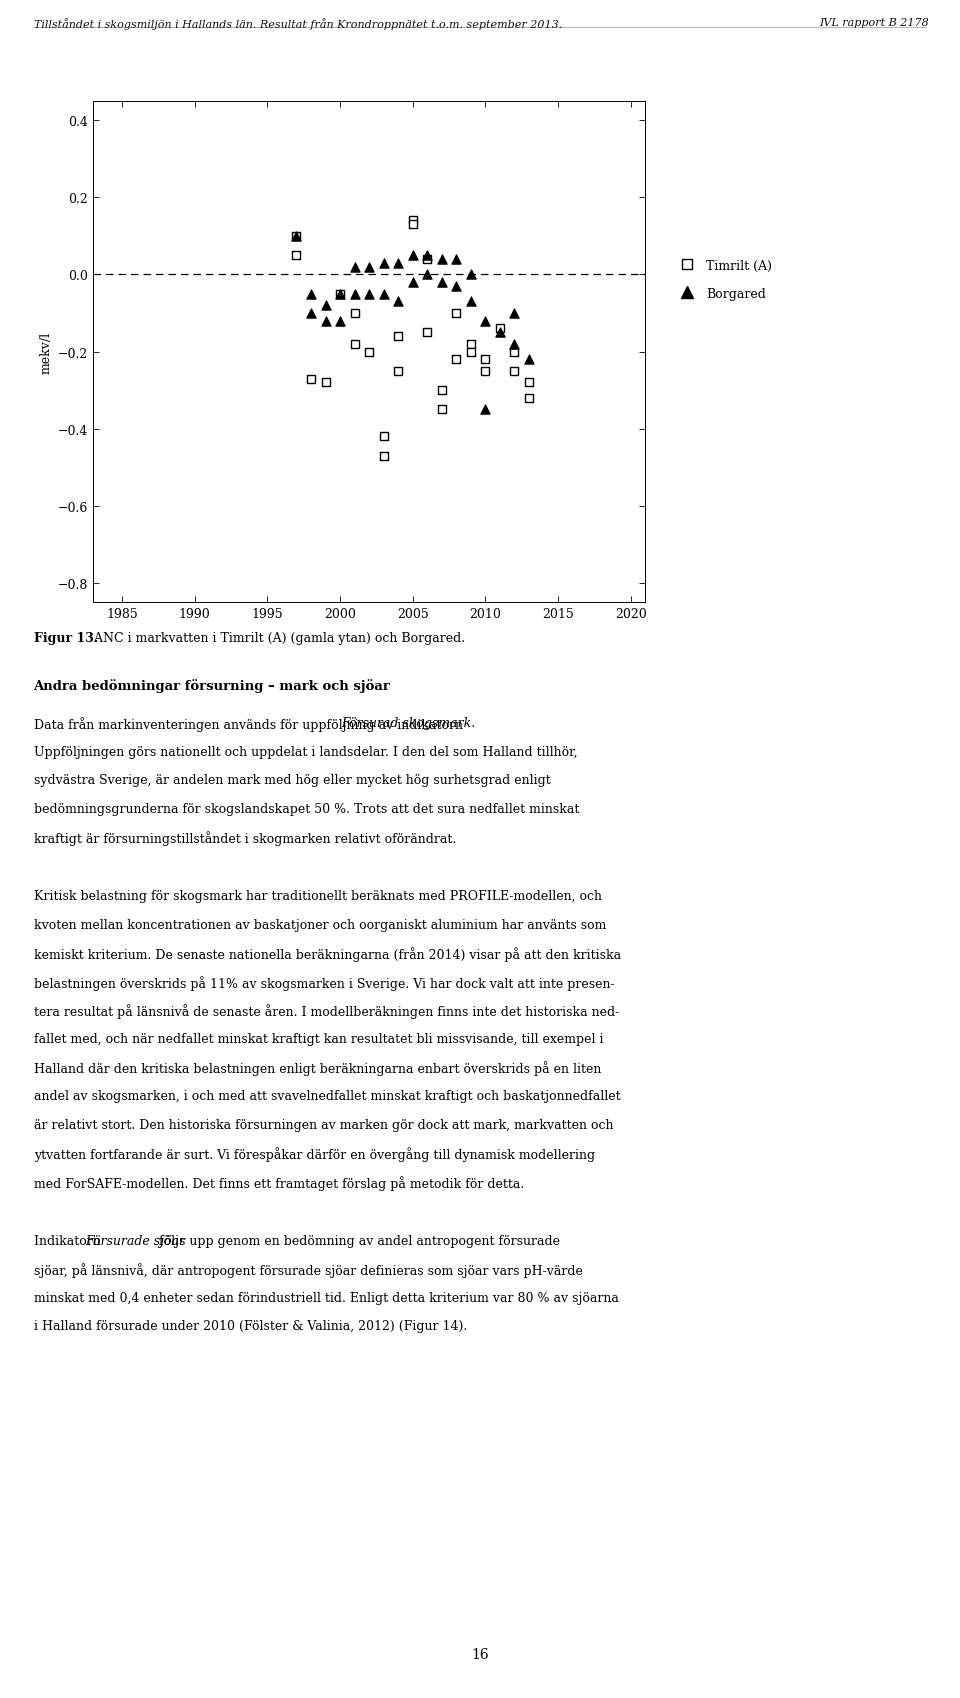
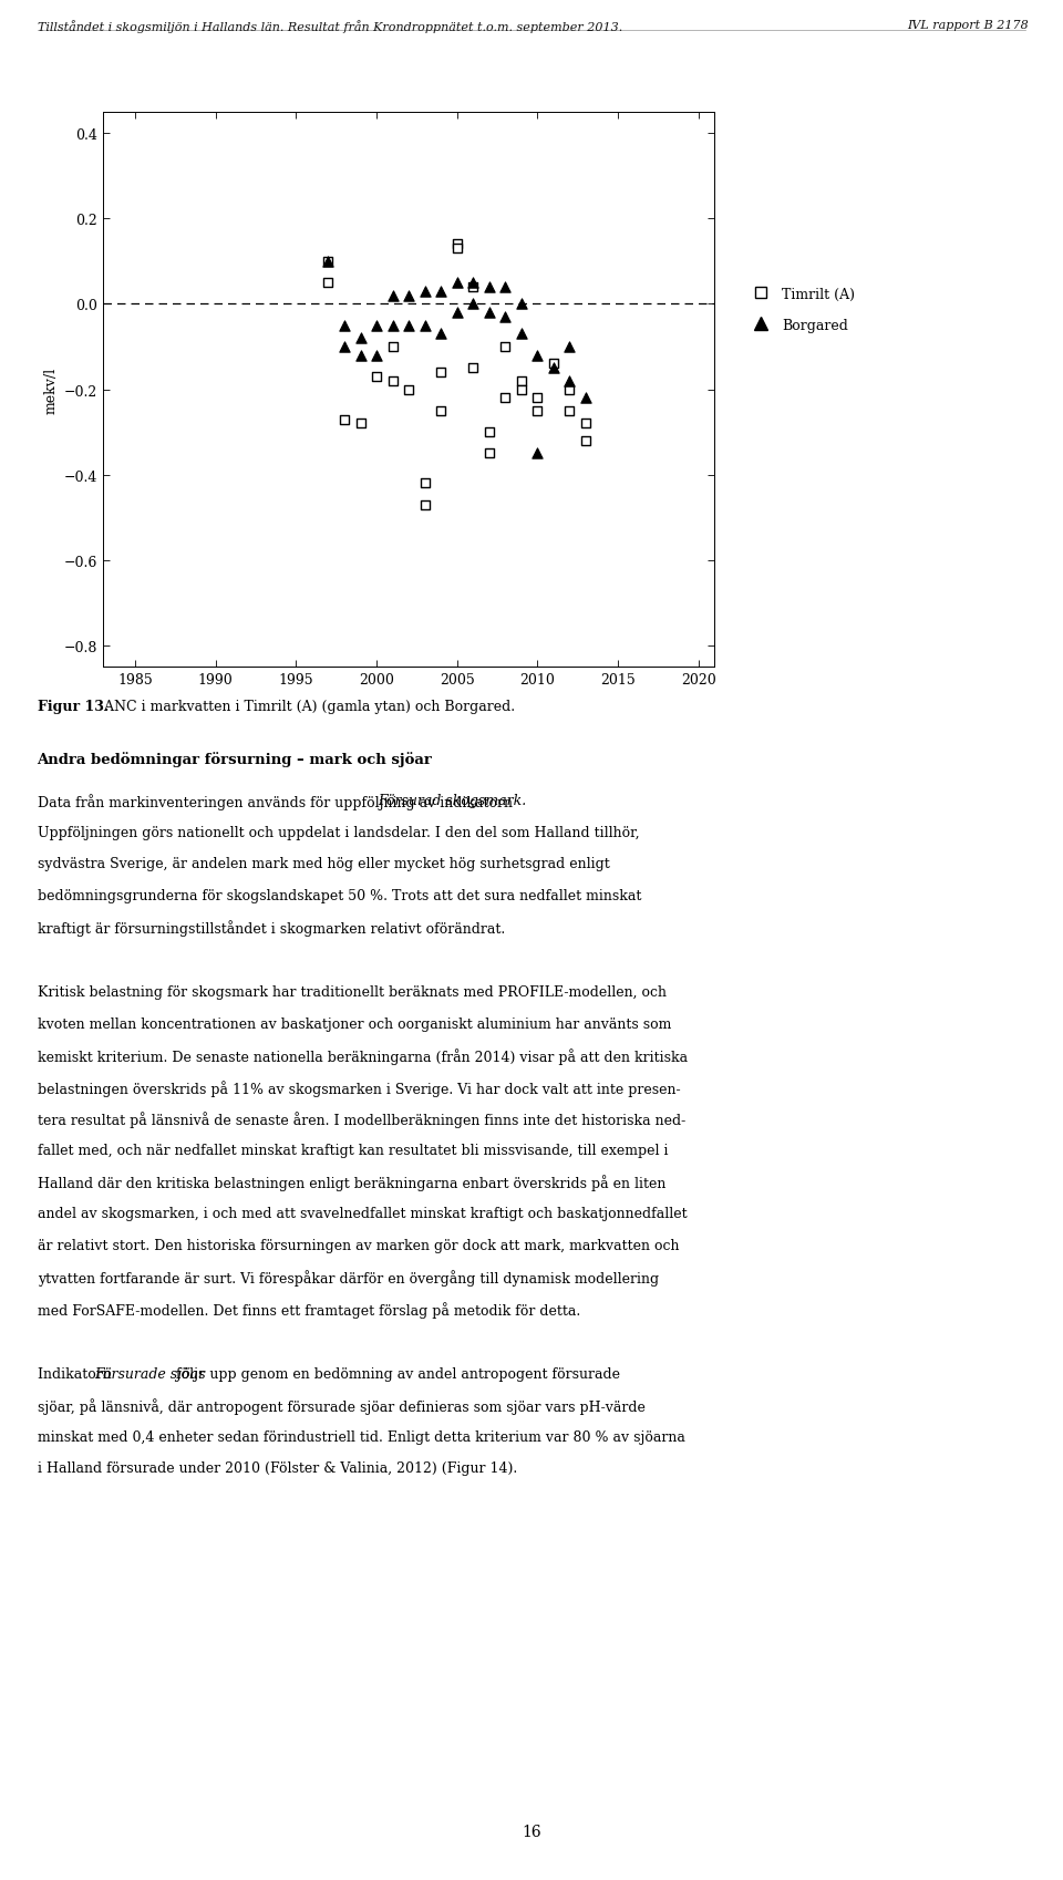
Timrilt (A)/2000: -0.05 -> -0.17
